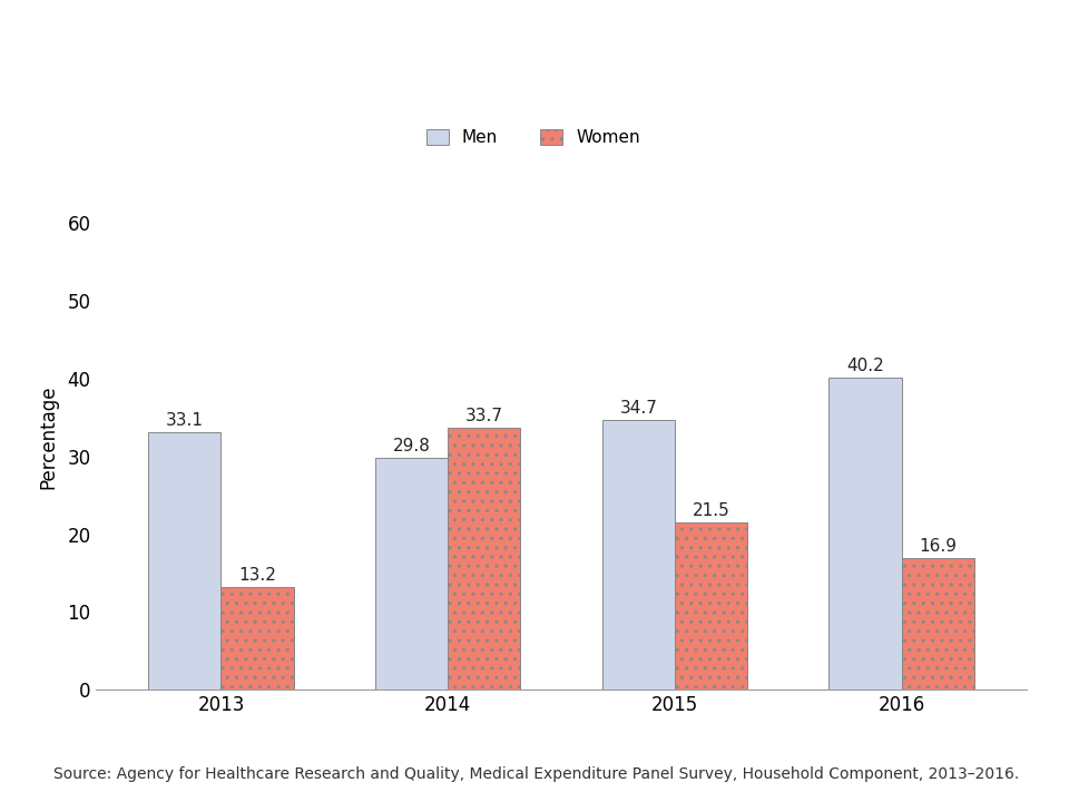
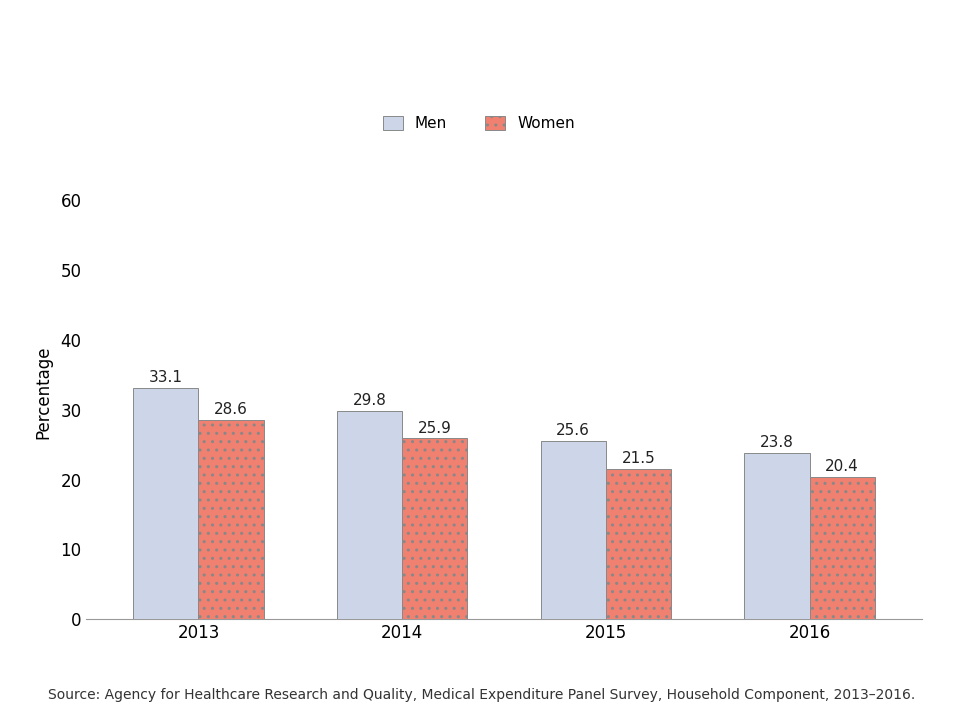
Women/2013: 13.2 -> 28.6
Women/2014: 33.7 -> 25.9
Men/2015: 34.7 -> 25.6
Men/2016: 40.2 -> 23.8
Women/2016: 16.9 -> 20.4
